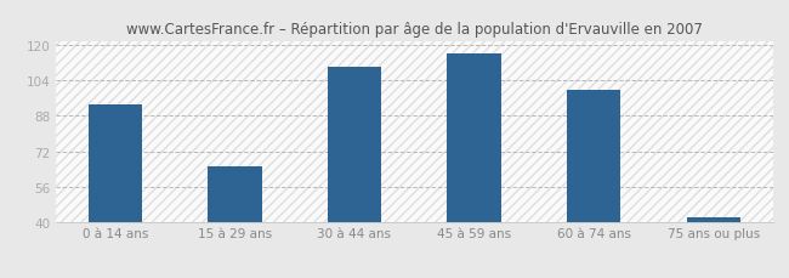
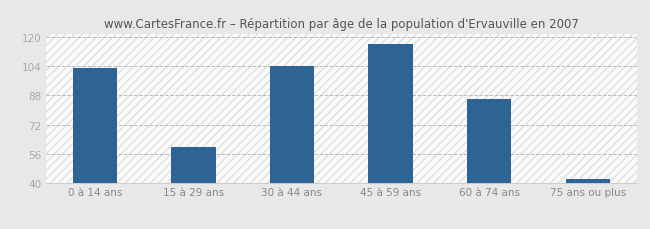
0 à 14 ans: 93 -> 103
15 à 29 ans: 65 -> 60
30 à 44 ans: 110 -> 104
60 à 74 ans: 100 -> 86
